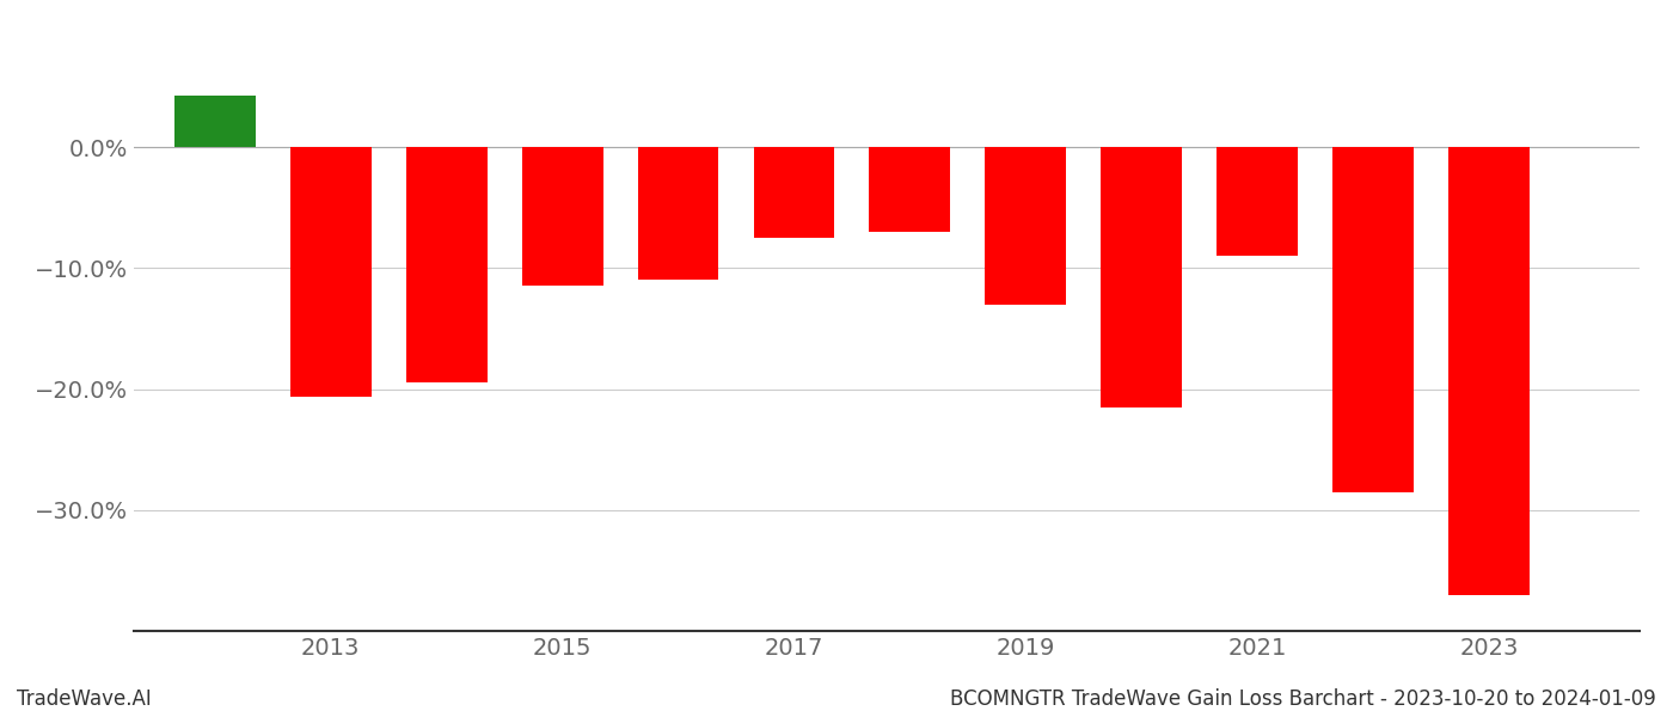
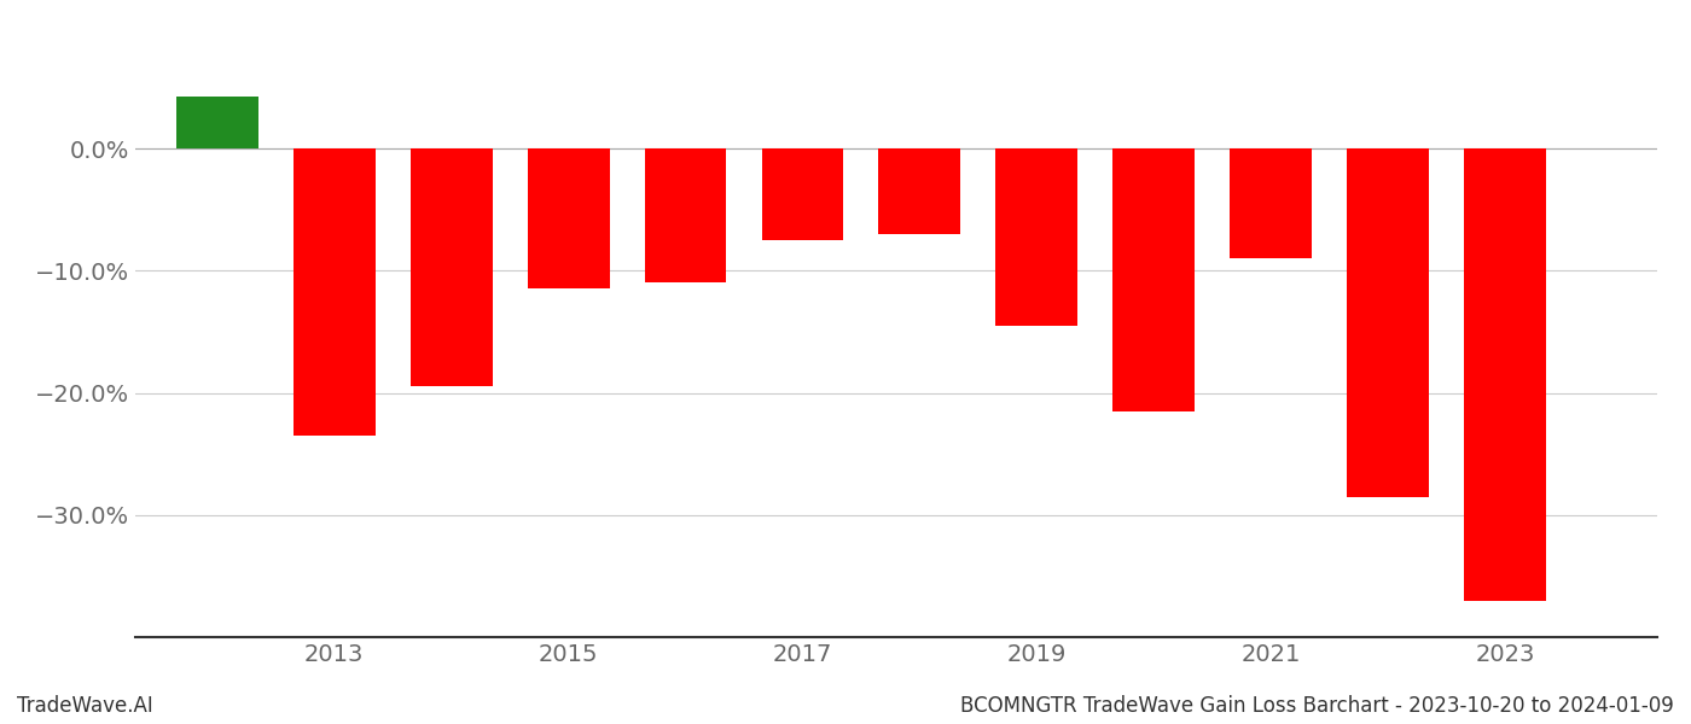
2013: -20.6% -> -23.5%
2019: -13.0% -> -14.5%
